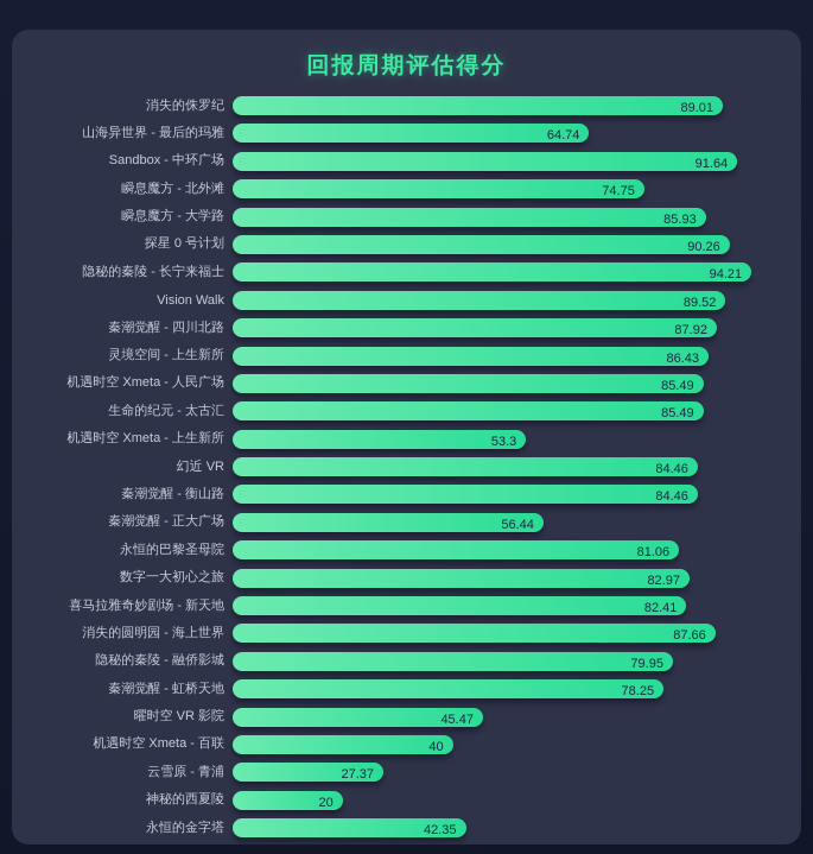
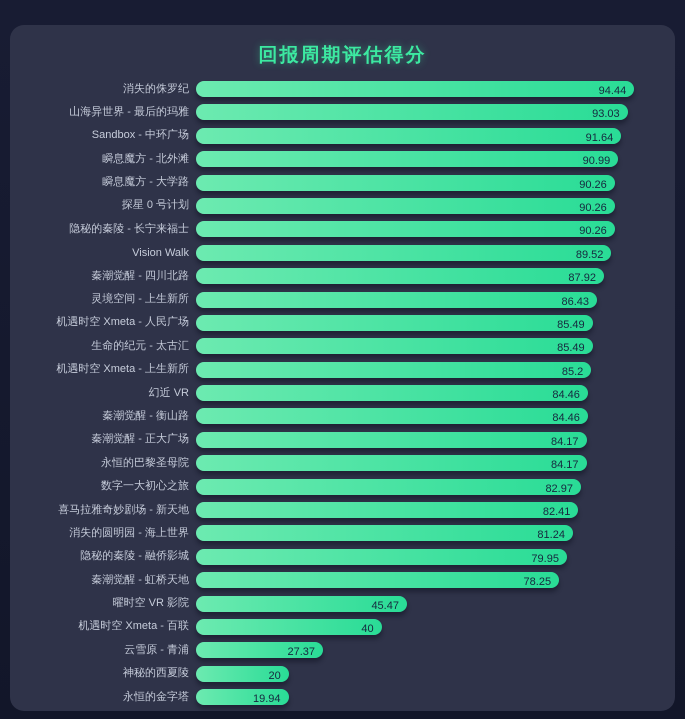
消失的侏罗纪: 89.01 -> 94.44
山海异世界 - 最后的玛雅: 64.74 -> 93.03
瞬息魔方 - 北外滩: 74.75 -> 90.99
瞬息魔方 - 大学路: 85.93 -> 90.26
隐秘的秦陵 - 长宁来福士: 94.21 -> 90.26
机遇时空 Xmeta - 上生新所: 53.3 -> 85.2
秦潮觉醒 - 正大广场: 56.44 -> 84.17
永恒的巴黎圣母院: 81.06 -> 84.17
消失的圆明园 - 海上世界: 87.66 -> 81.24
永恒的金字塔: 42.35 -> 19.94
